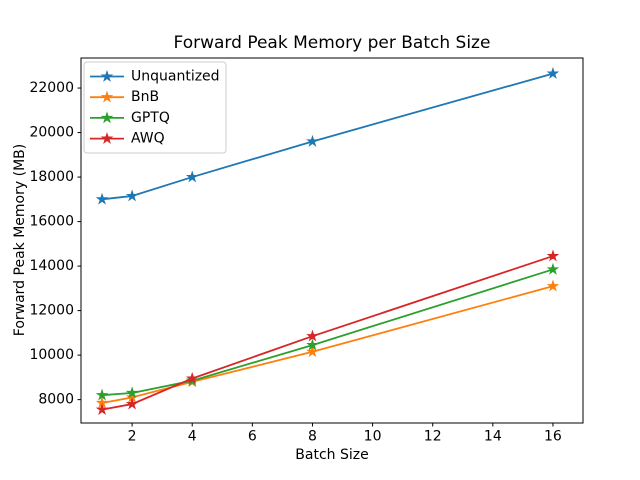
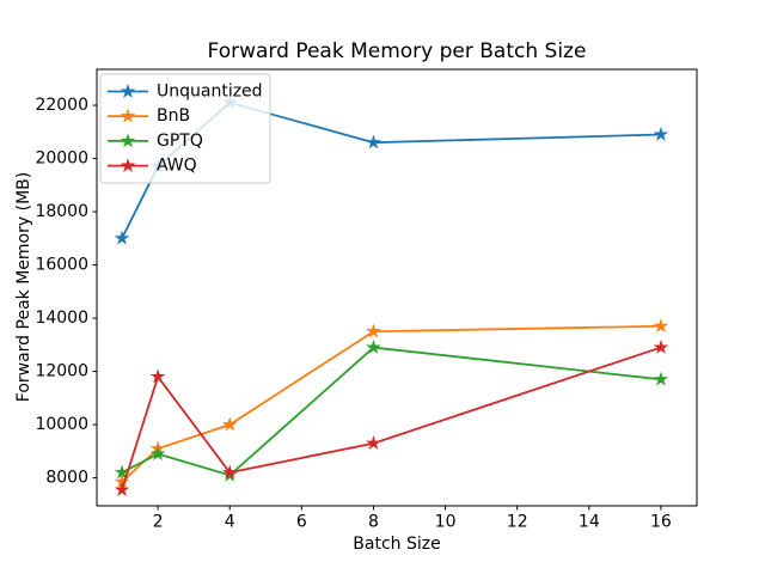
Unquantized/2: 17200 -> 19700
BnB/2: 8100 -> 9100
GPTQ/2: 8300 -> 8900
AWQ/2: 7800 -> 11800
Unquantized/4: 18000 -> 22100
BnB/4: 8800 -> 10000
GPTQ/4: 8800 -> 8100
AWQ/4: 9000 -> 8200
Unquantized/8: 19600 -> 20600
BnB/8: 10200 -> 13500
GPTQ/8: 10400 -> 12900
AWQ/8: 10800 -> 9300
Unquantized/16: 22600 -> 20900
BnB/16: 13100 -> 13700
GPTQ/16: 13800 -> 11700
AWQ/16: 14400 -> 12900
